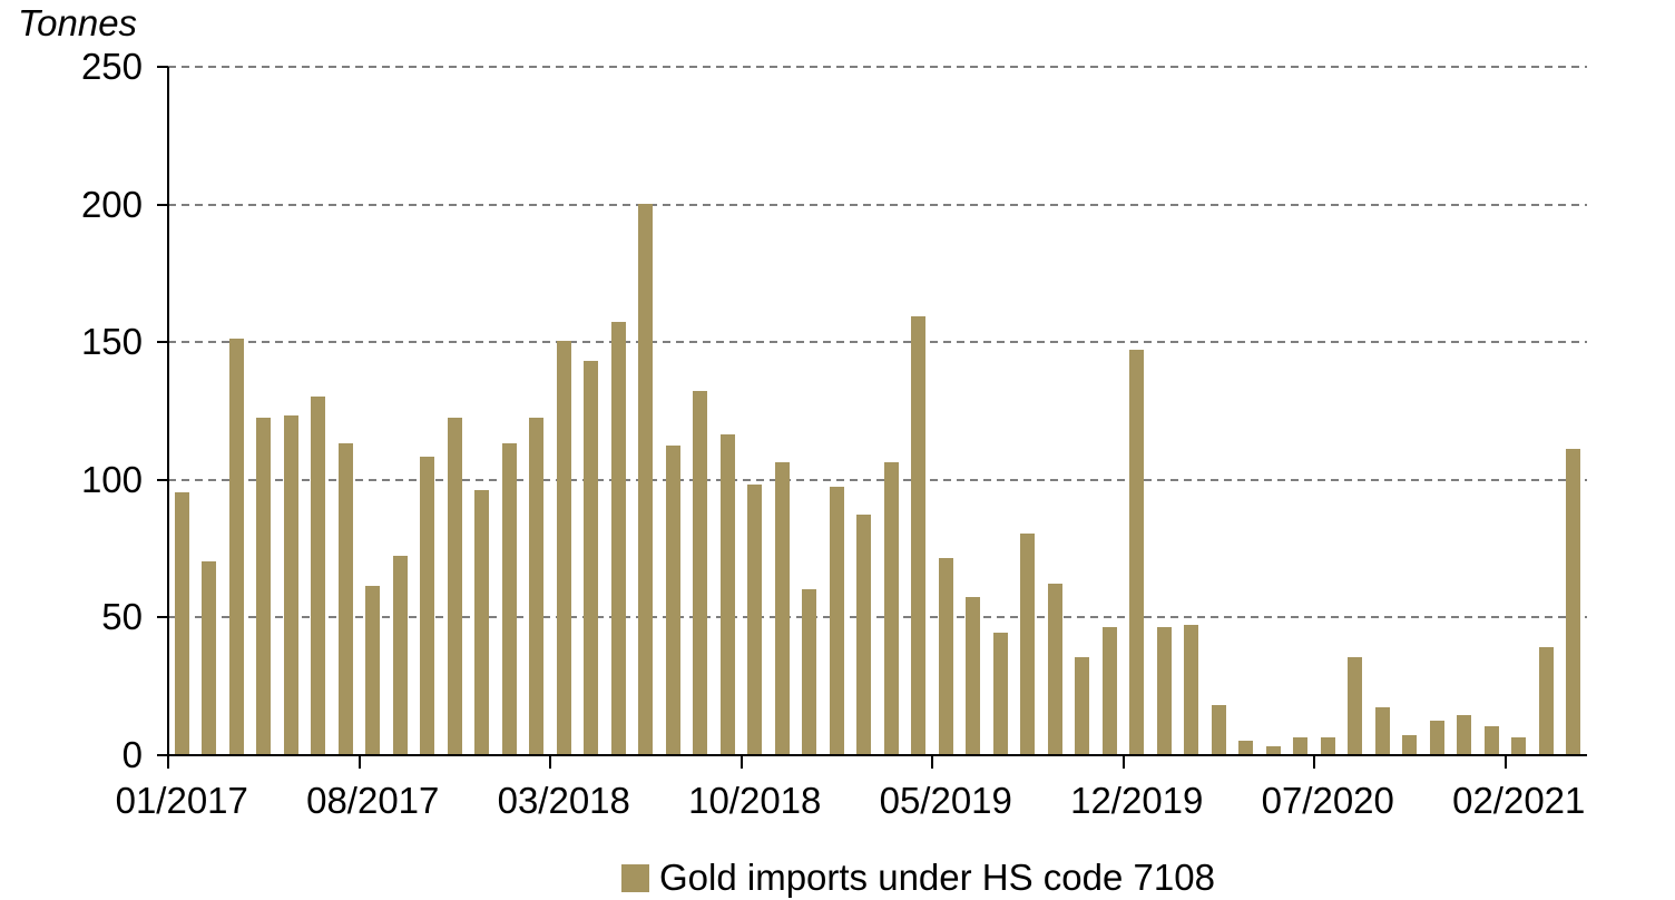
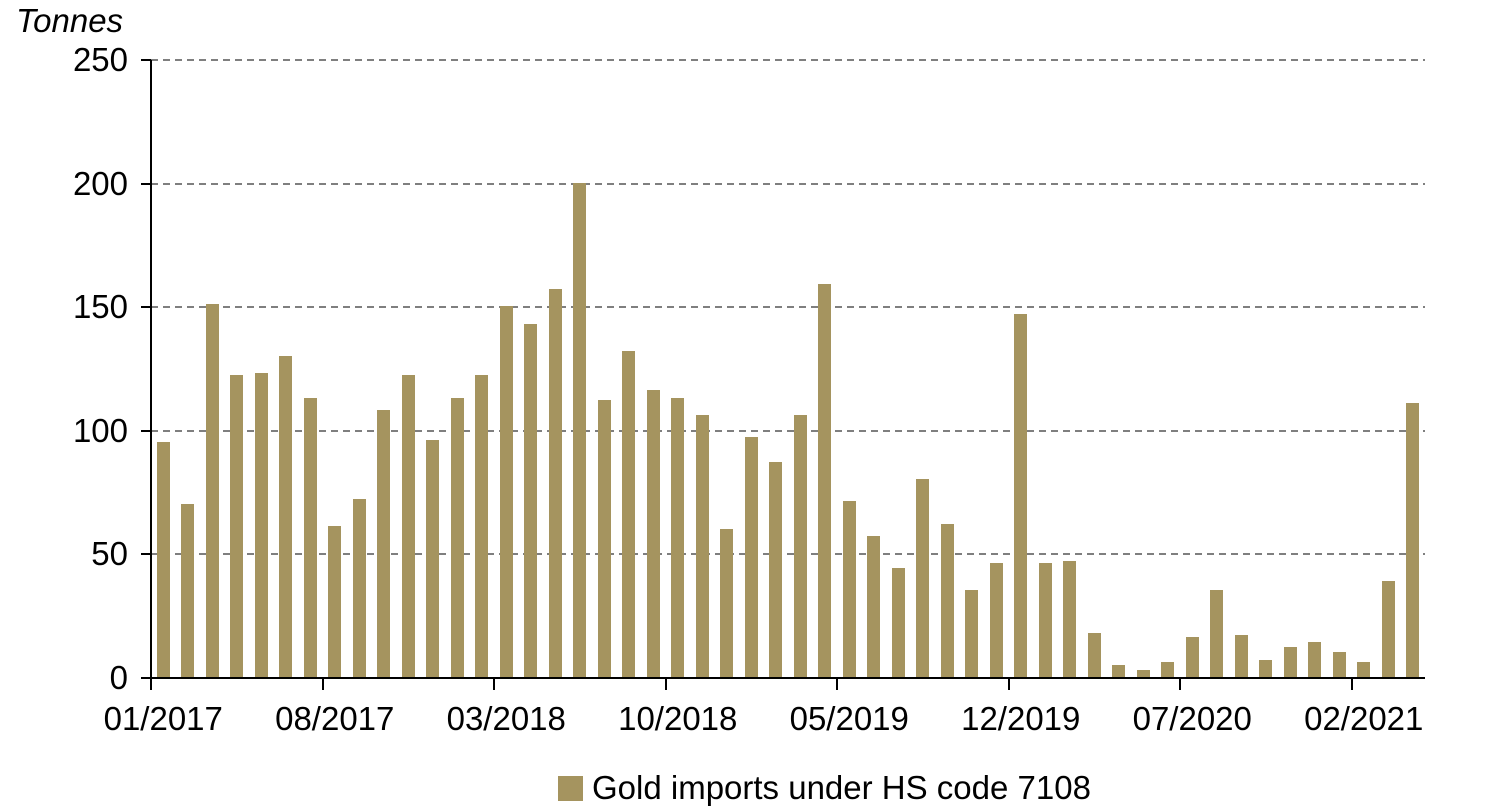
10/2018: 98 -> 113
07/2020: 6 -> 16
